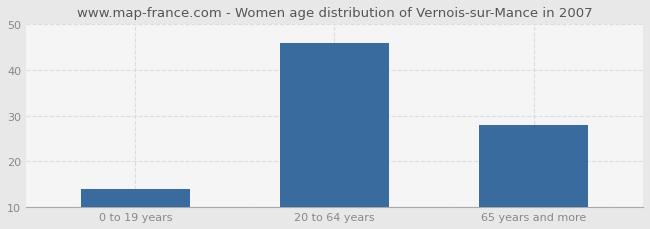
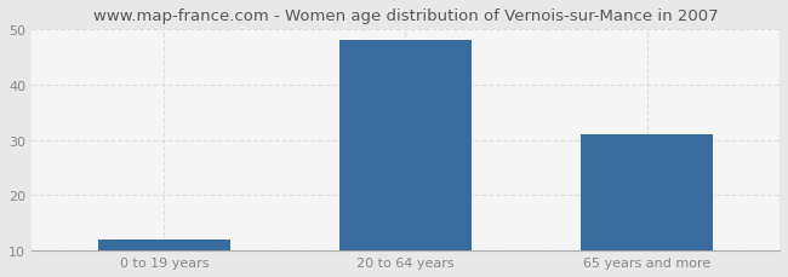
0 to 19 years: 14 -> 12
20 to 64 years: 46 -> 48
65 years and more: 28 -> 31
